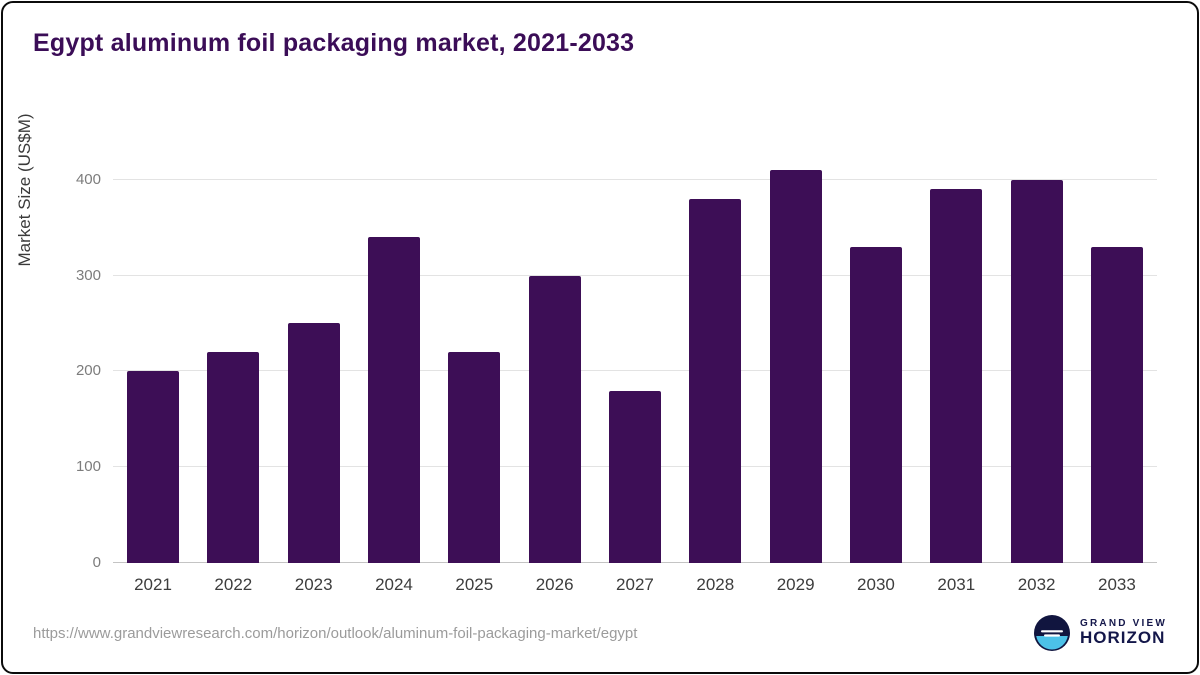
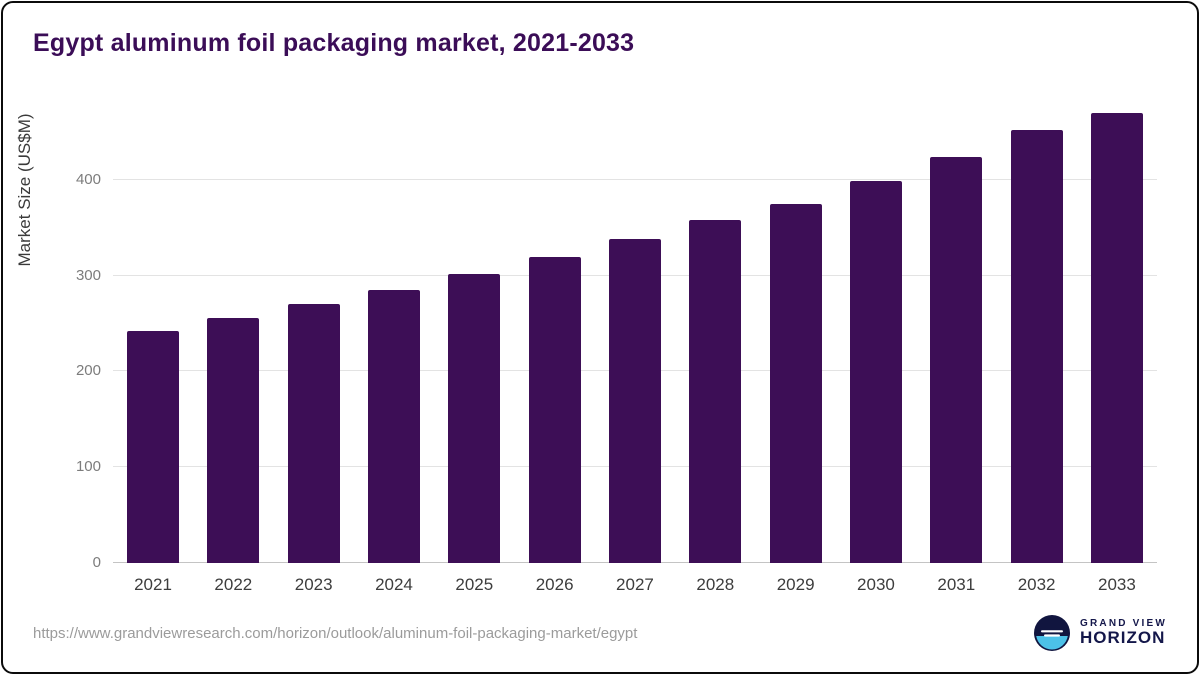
2021: 200 -> 240
2022: 220 -> 260
2023: 250 -> 270
2024: 340 -> 280
2025: 220 -> 300
2026: 300 -> 320
2027: 180 -> 340
2028: 380 -> 360
2029: 410 -> 380
2030: 330 -> 400
2031: 390 -> 420
2032: 400 -> 450
2033: 330 -> 470
